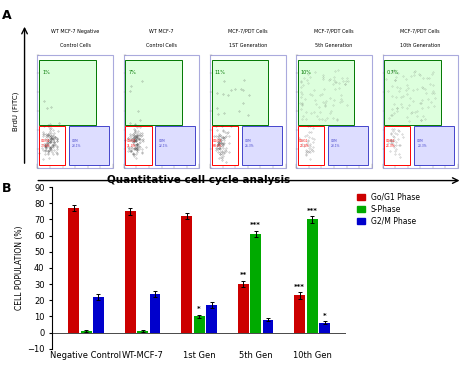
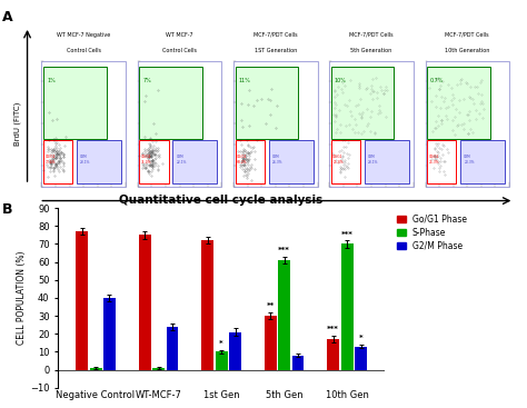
Quantitative cell cycle analysis/G2/M Phase/Negative Control: 22 -> 40
Quantitative cell cycle analysis/G2/M Phase/1st Gen: 17 -> 21
Quantitative cell cycle analysis/Go/G1 Phase/10th Gen: 23 -> 17
Quantitative cell cycle analysis/G2/M Phase/10th Gen: 6 -> 13
